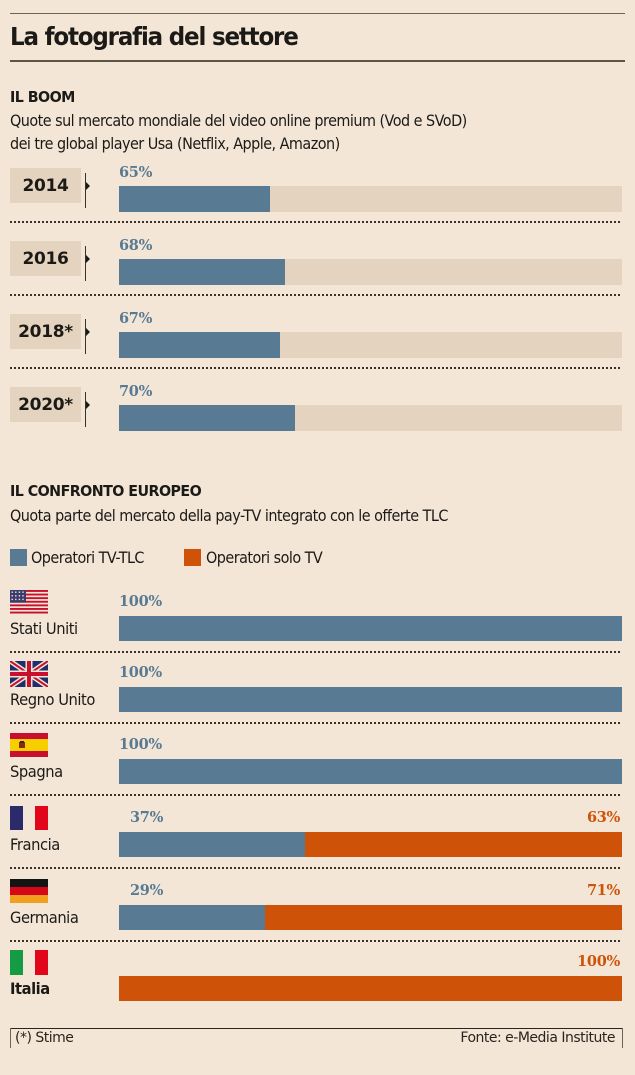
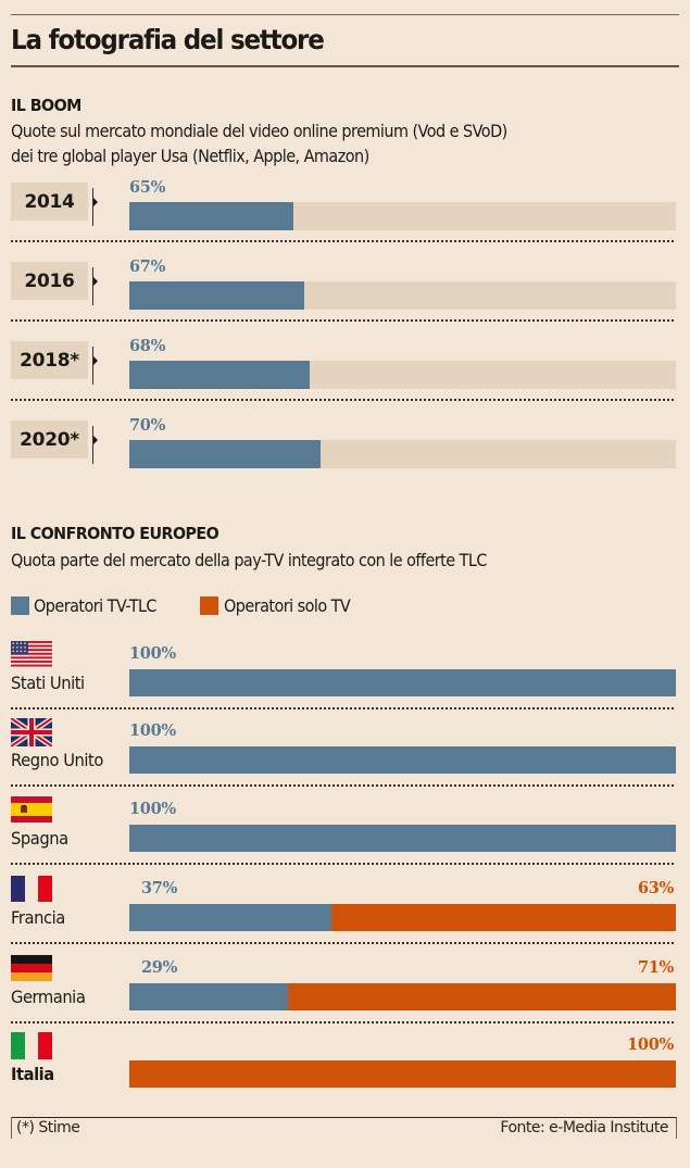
IL BOOM/2016: 68% -> 67%
IL BOOM/2018*: 67% -> 68%
